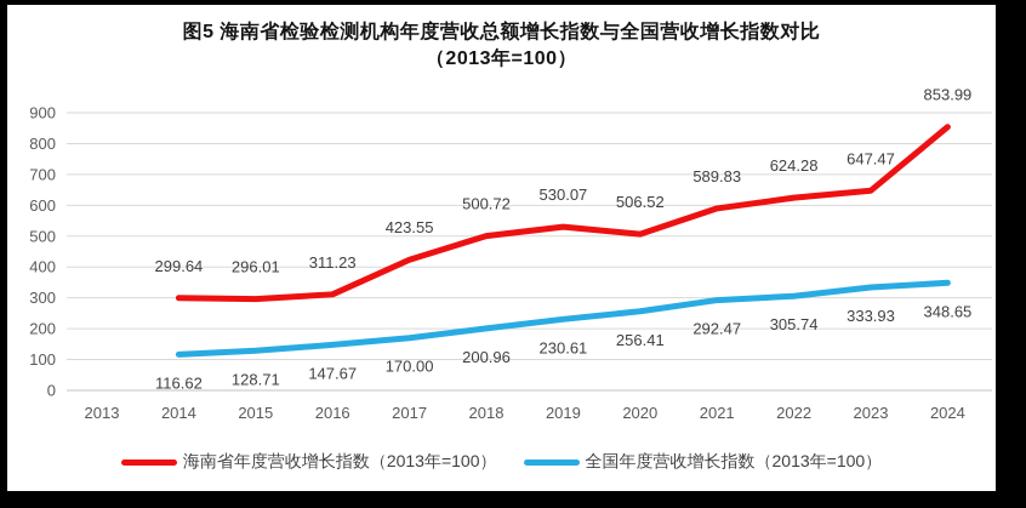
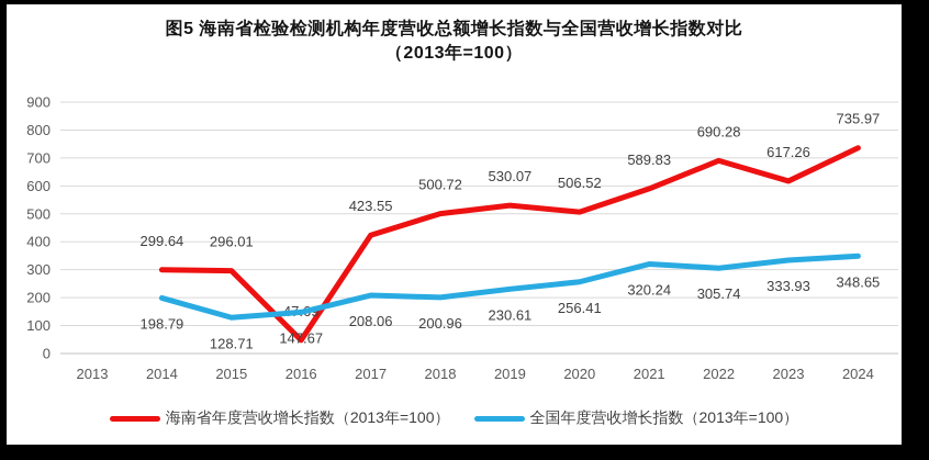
全国年度营收增长指数（2013年=100）/2014: 116.62 -> 198.79
海南省年度营收增长指数（2013年=100）/2016: 311.23 -> 47.69
全国年度营收增长指数（2013年=100）/2017: 170.00 -> 208.06
全国年度营收增长指数（2013年=100）/2021: 292.47 -> 320.24
海南省年度营收增长指数（2013年=100）/2022: 624.28 -> 690.28
海南省年度营收增长指数（2013年=100）/2023: 647.47 -> 617.26
海南省年度营收增长指数（2013年=100）/2024: 853.99 -> 735.97
